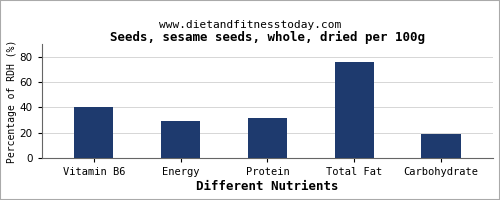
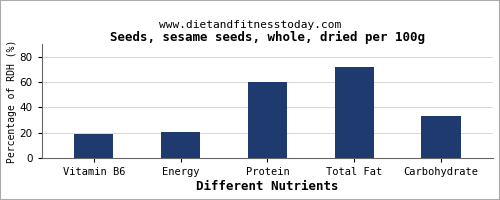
Vitamin B6: 40 -> 19
Energy: 29 -> 21
Protein: 32 -> 60
Total Fat: 76 -> 72
Carbohydrate: 19 -> 33
